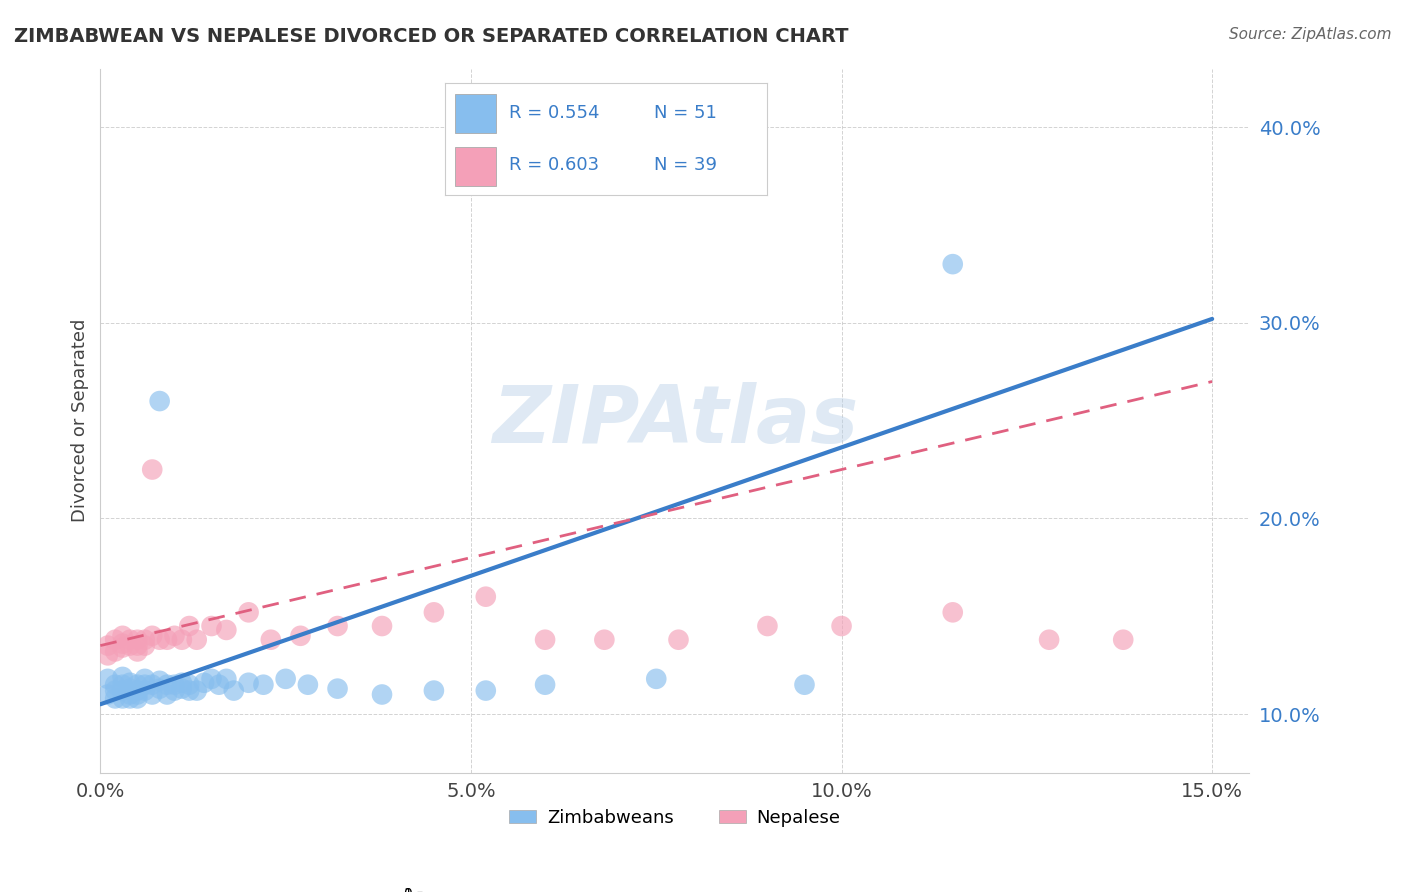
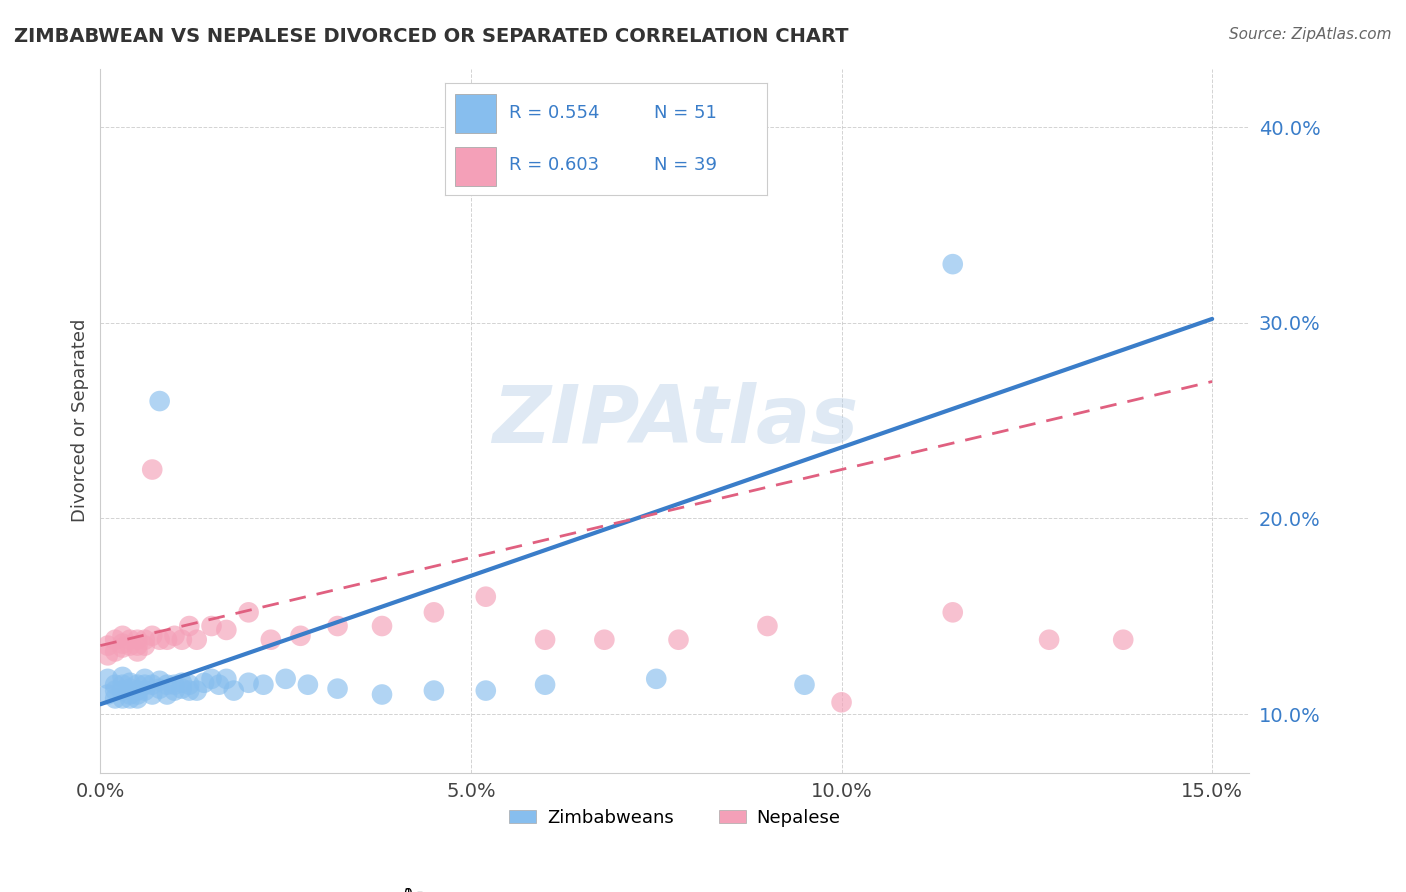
Nepalese/10.0%: 14.5% -> 10.6%
